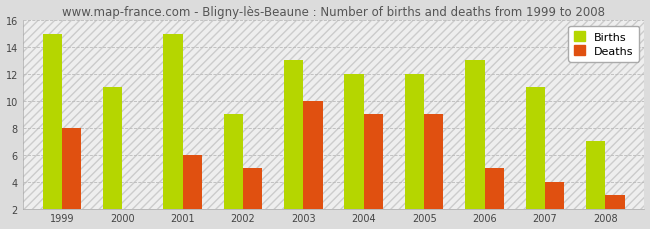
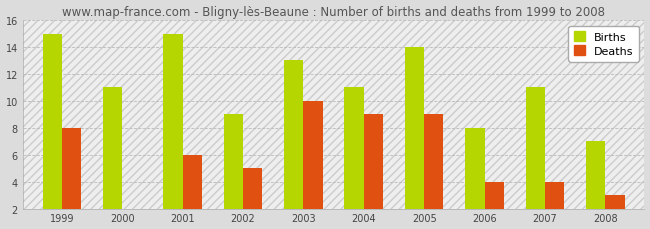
Births/2004: 12 -> 11
Births/2005: 12 -> 14
Births/2006: 13 -> 8
Deaths/2006: 5 -> 4
